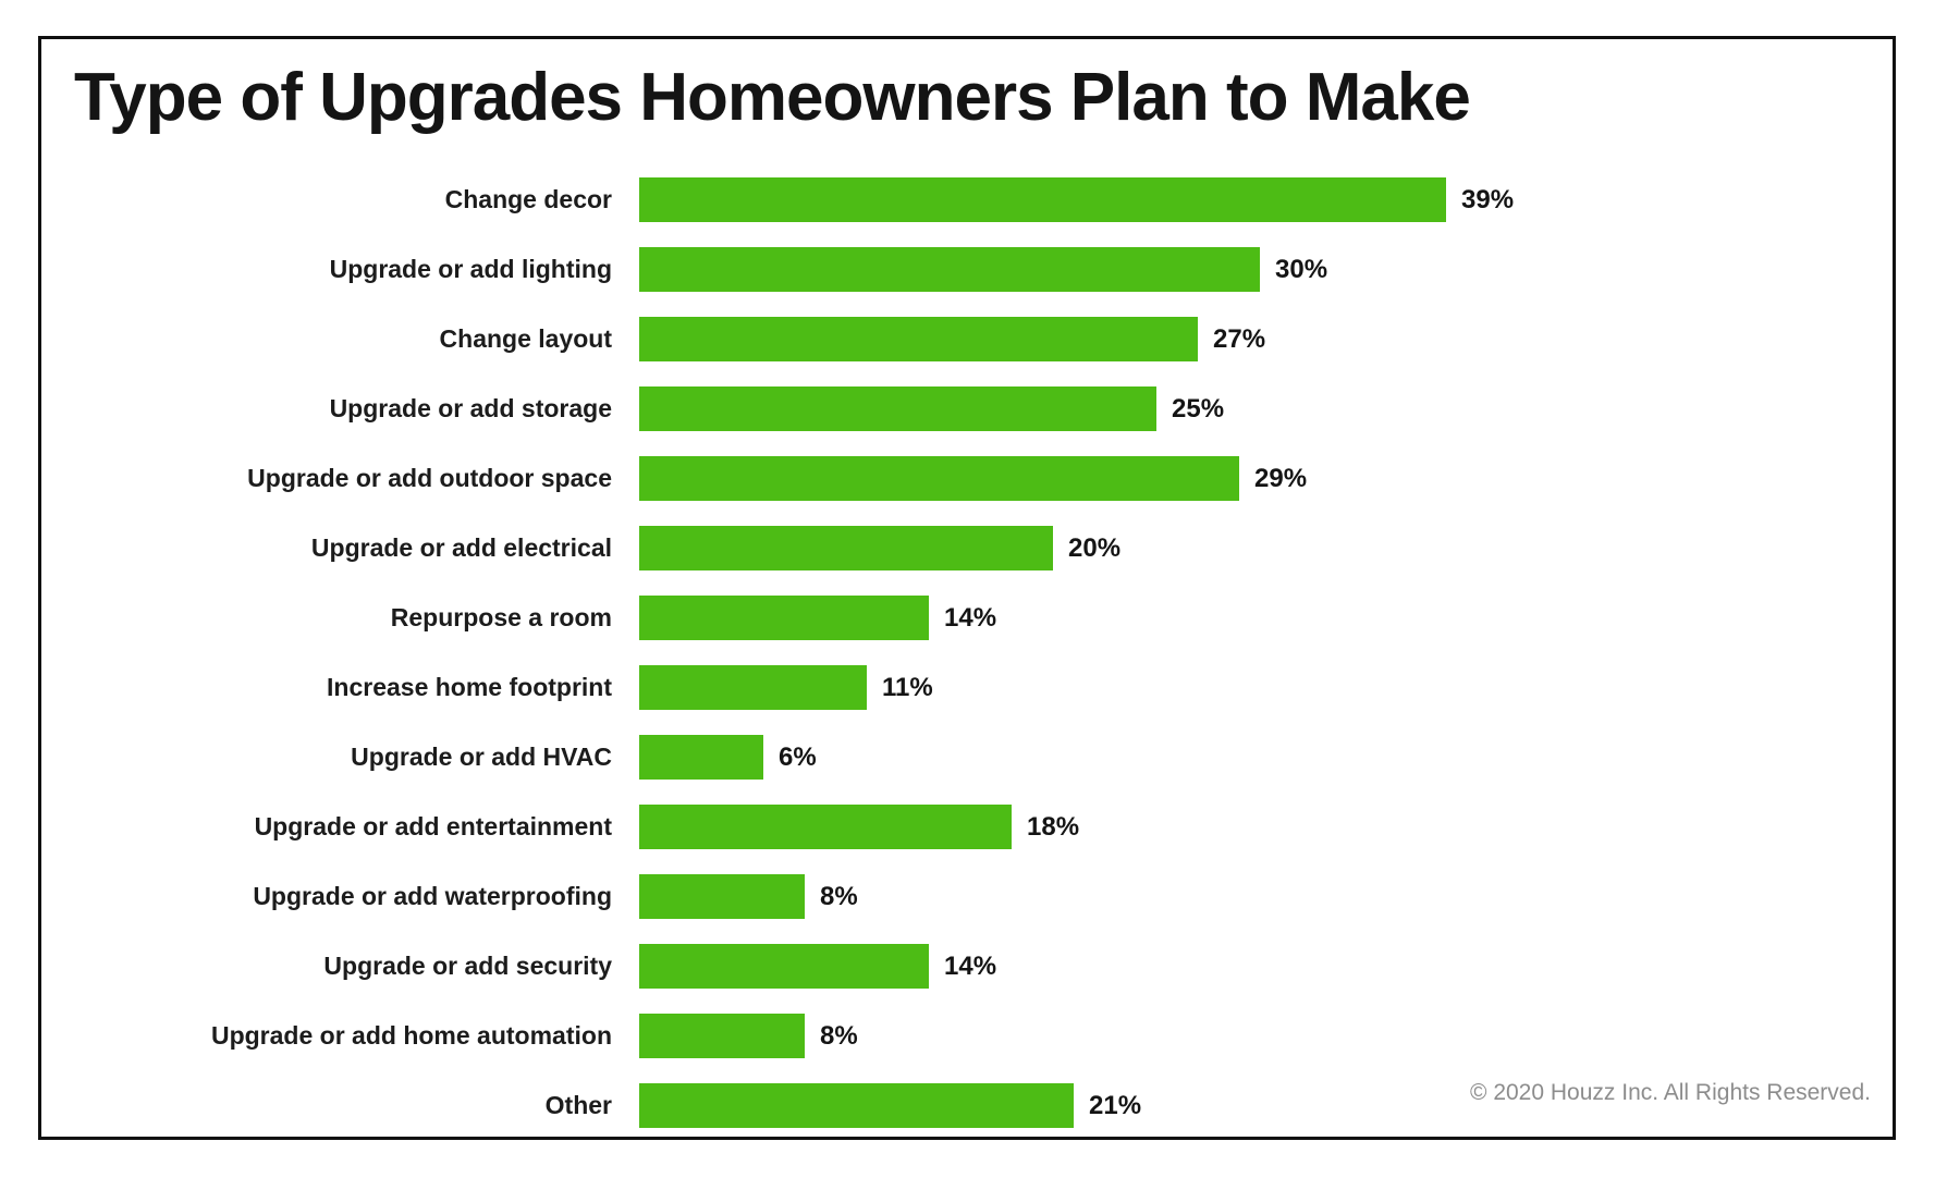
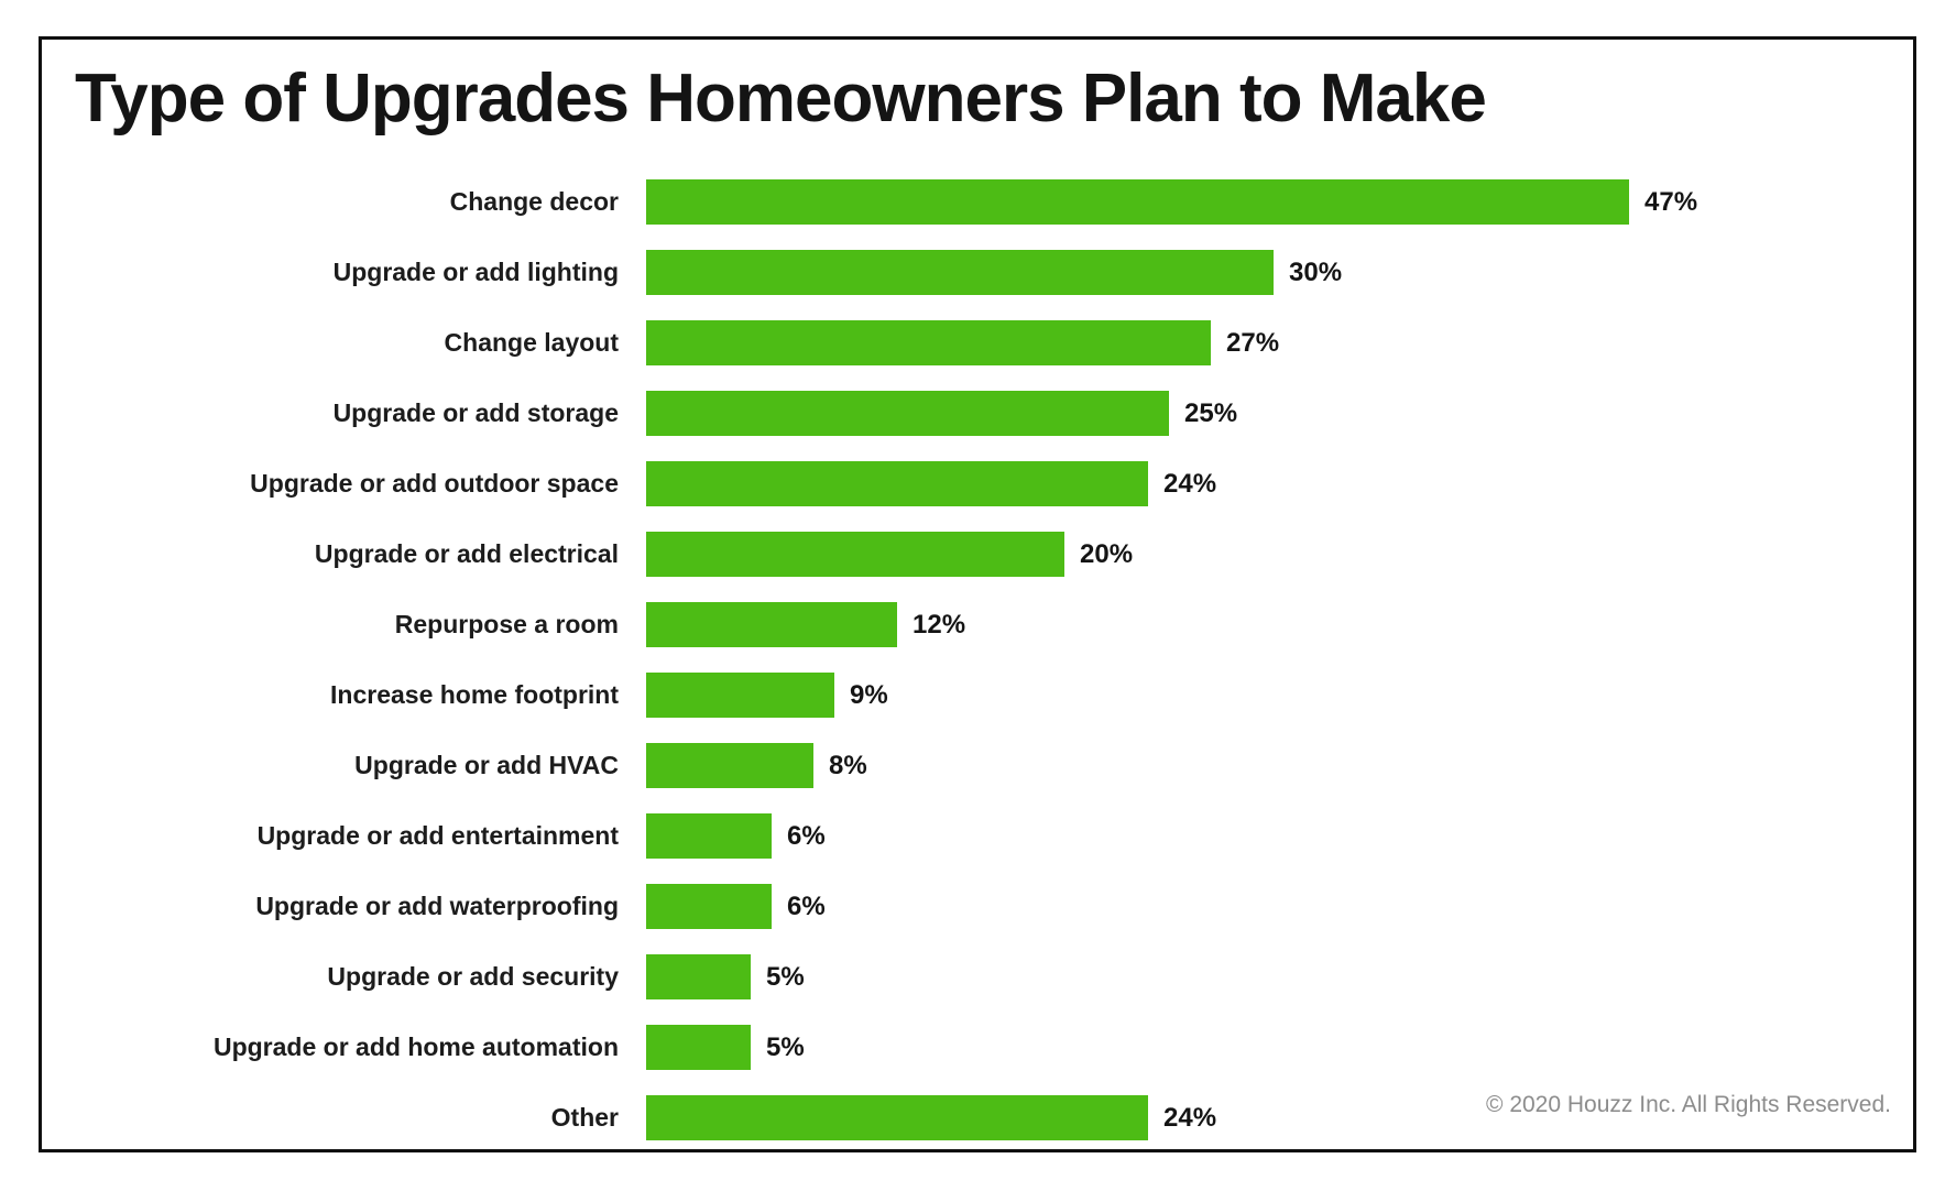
Change decor: 39% -> 47%
Upgrade or add outdoor space: 29% -> 24%
Repurpose a room: 14% -> 12%
Increase home footprint: 11% -> 9%
Upgrade or add HVAC: 6% -> 8%
Upgrade or add entertainment: 18% -> 6%
Upgrade or add waterproofing: 8% -> 6%
Upgrade or add security: 14% -> 5%
Upgrade or add home automation: 8% -> 5%
Other: 21% -> 24%
